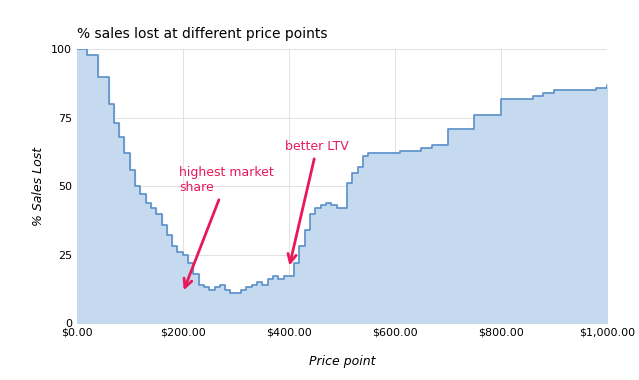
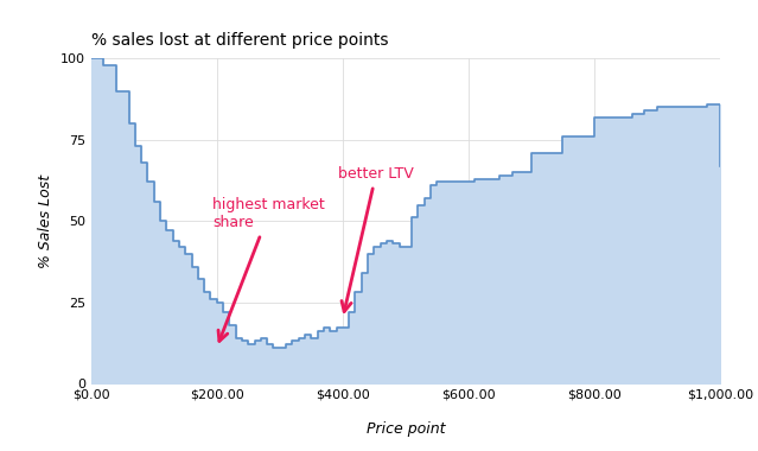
$1,000.00: 87 -> 67
